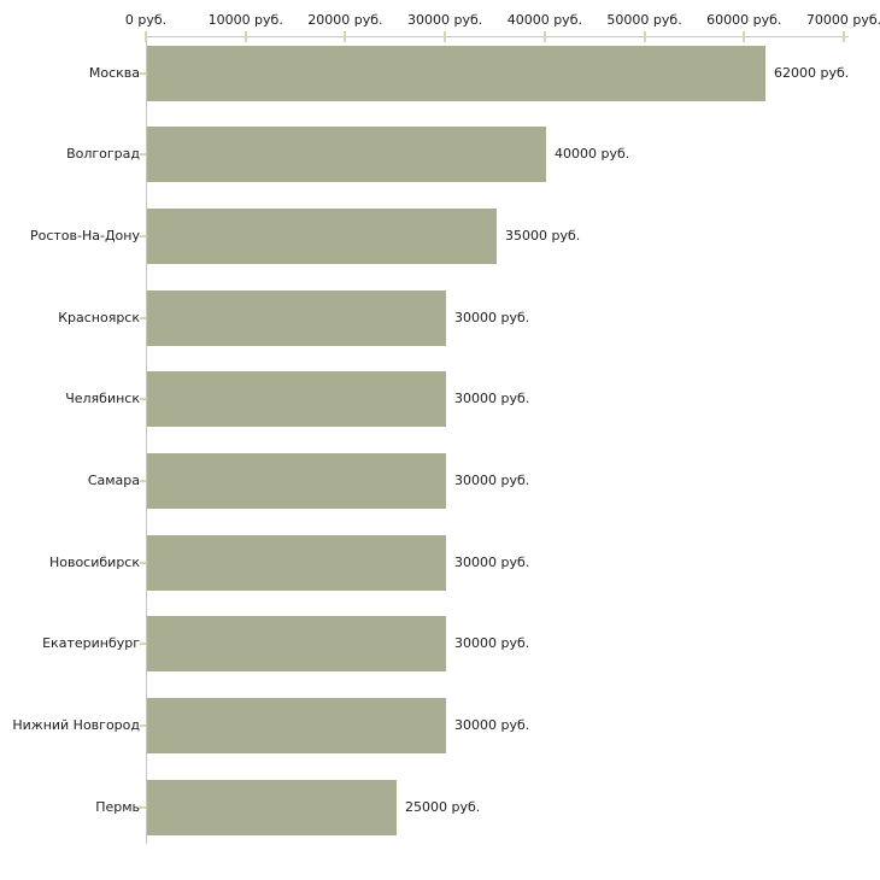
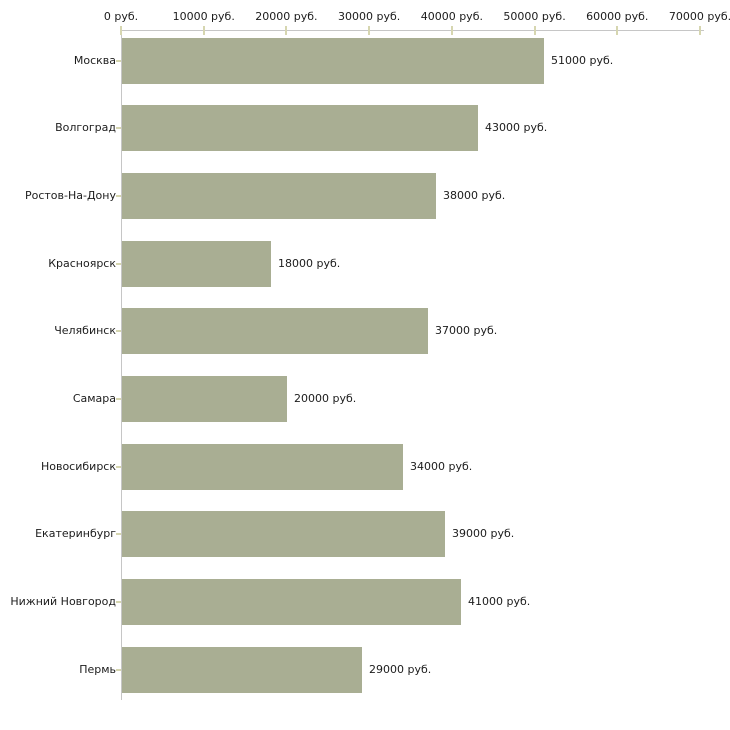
Москва: 62000 -> 51000
Волгоград: 40000 -> 43000
Ростов-На-Дону: 35000 -> 38000
Красноярск: 30000 -> 18000
Челябинск: 30000 -> 37000
Самара: 30000 -> 20000
Новосибирск: 30000 -> 34000
Екатеринбург: 30000 -> 39000
Нижний Новгород: 30000 -> 41000
Пермь: 25000 -> 29000
